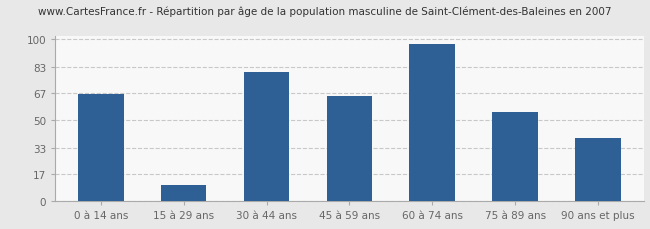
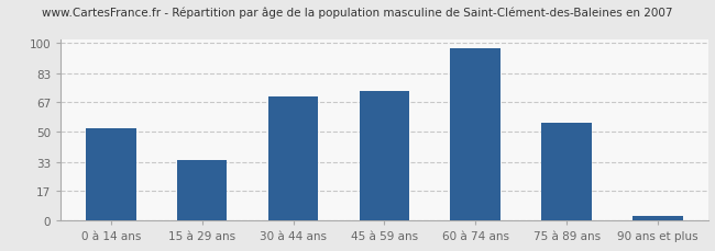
0 à 14 ans: 66 -> 52
15 à 29 ans: 10 -> 34
30 à 44 ans: 80 -> 70
45 à 59 ans: 65 -> 73
90 ans et plus: 39 -> 3
